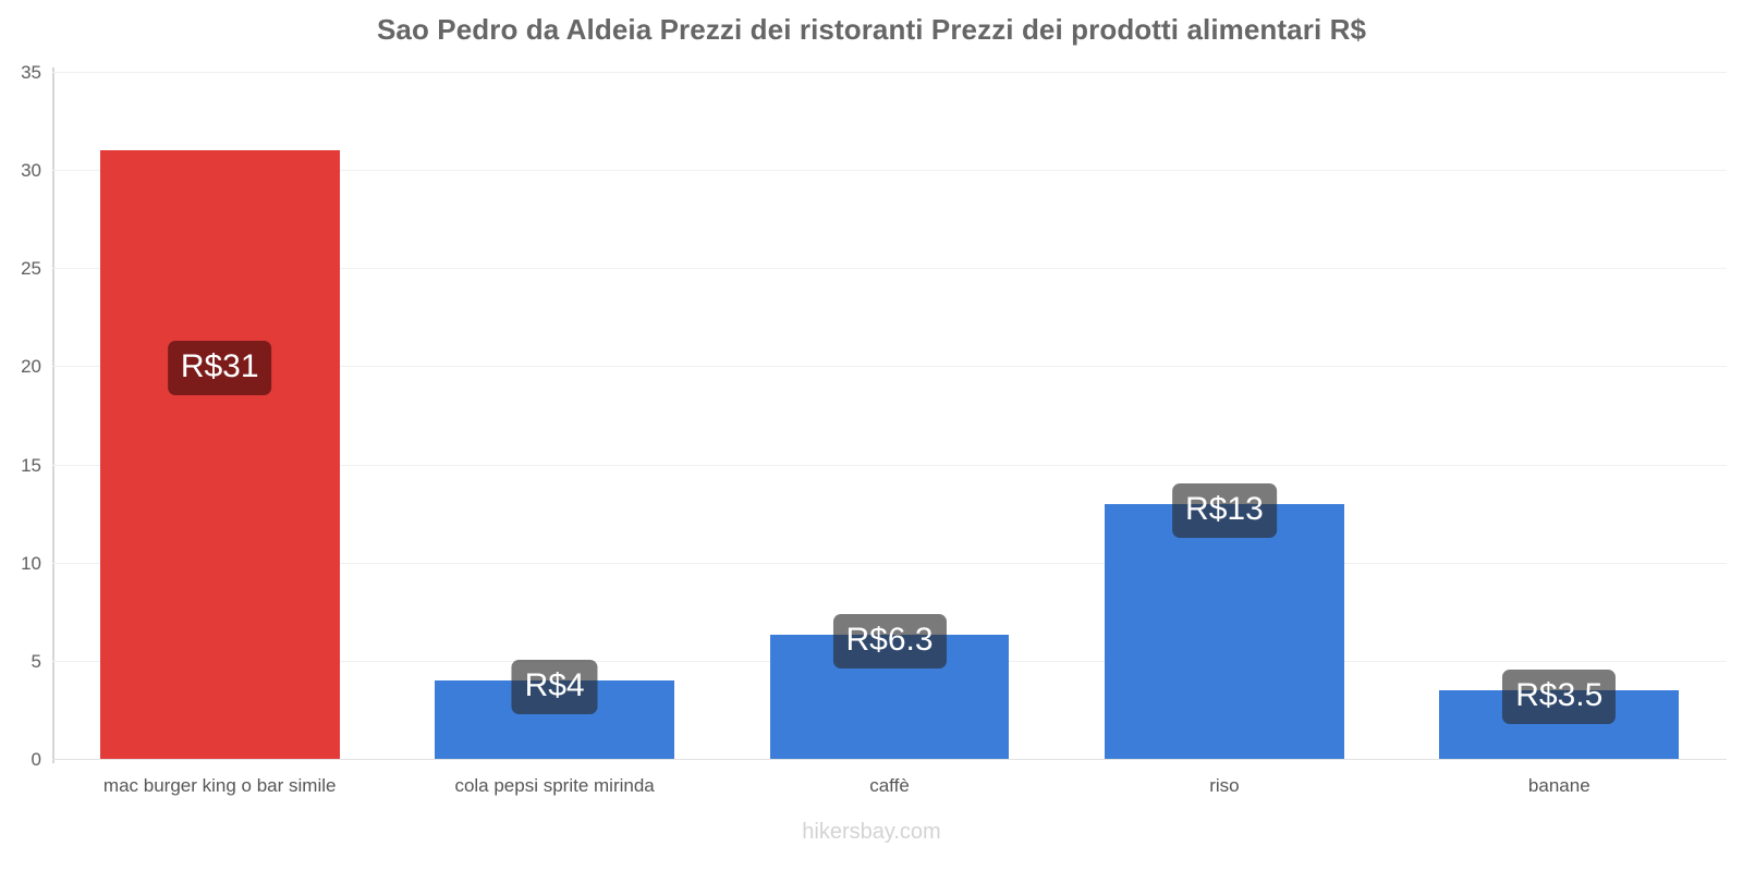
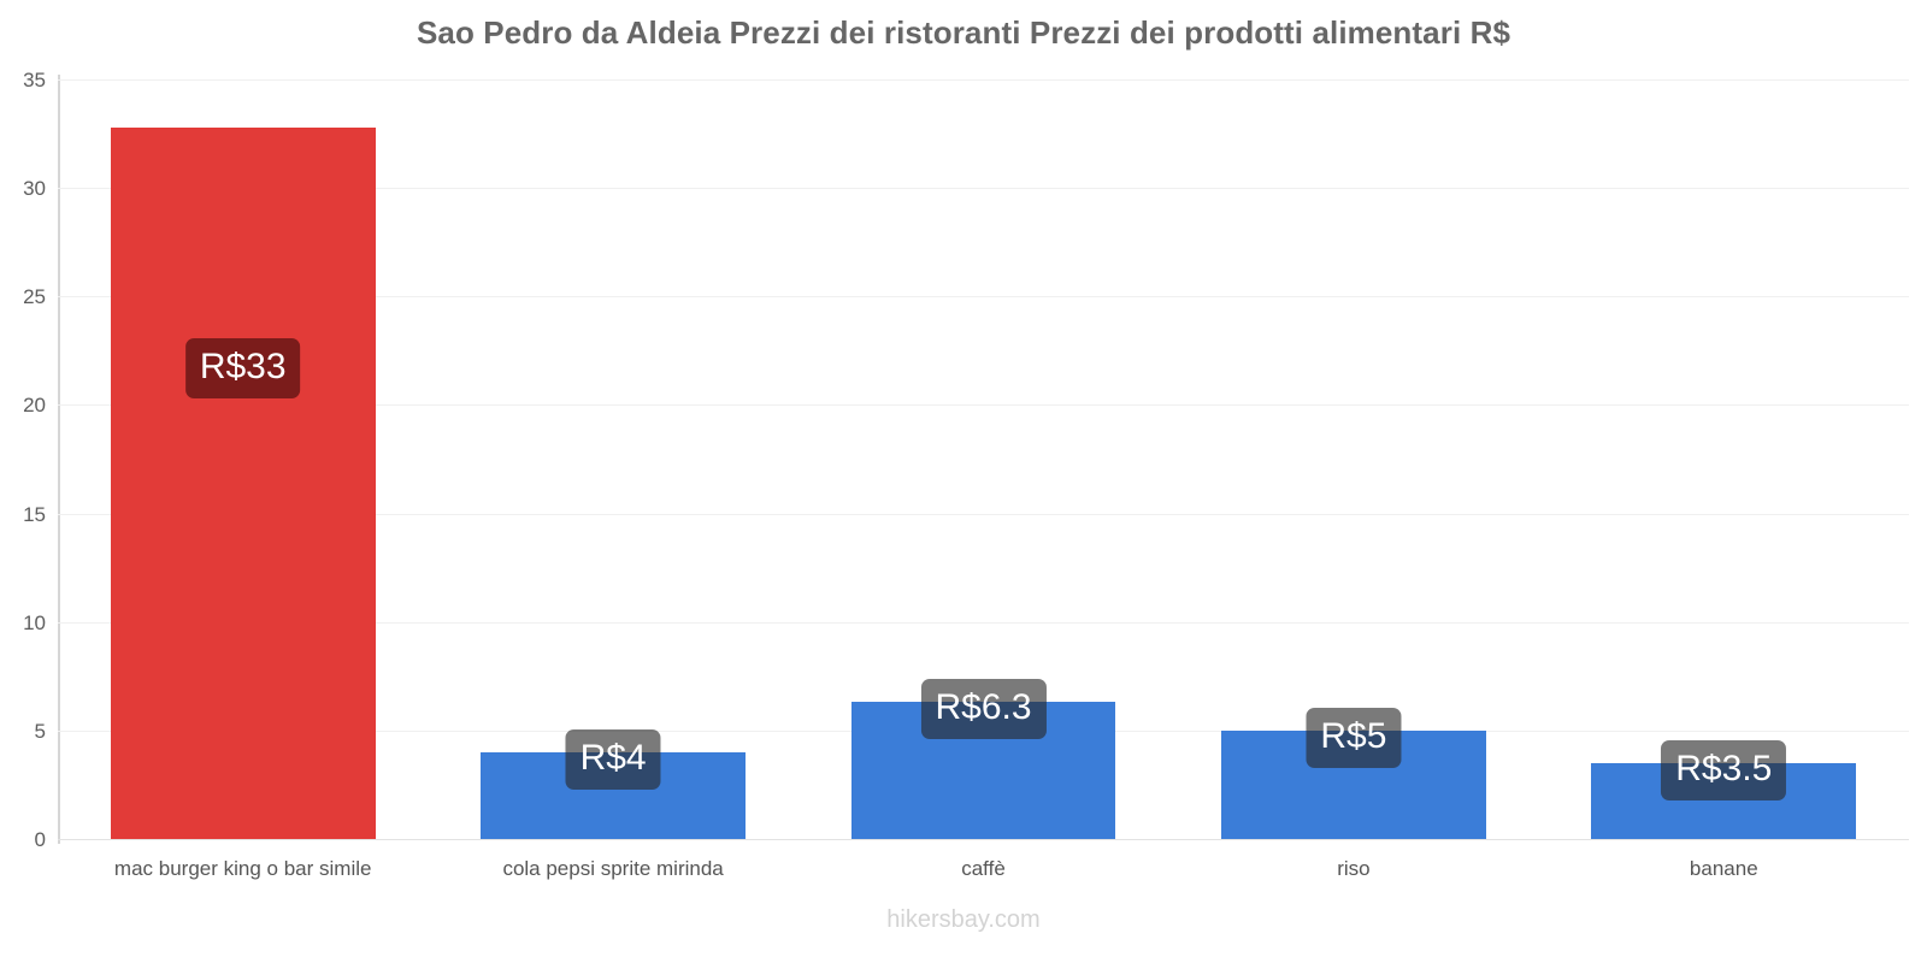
mac burger king o bar simile: 31 -> 33
riso: 13 -> 5
